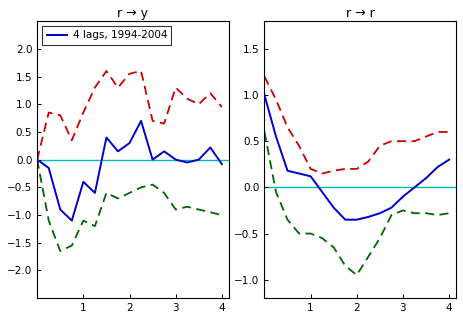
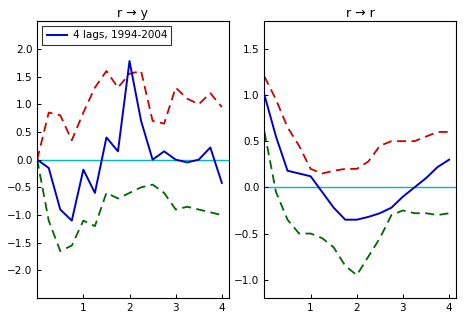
r → y/4 lags, 1994-2004/1: -0.40 -> -0.18
r → y/4 lags, 1994-2004/2: 0.30 -> 1.78
r → y/4 lags, 1994-2004/4: -0.08 -> -0.42
